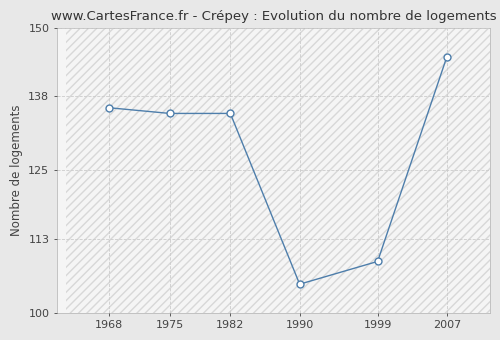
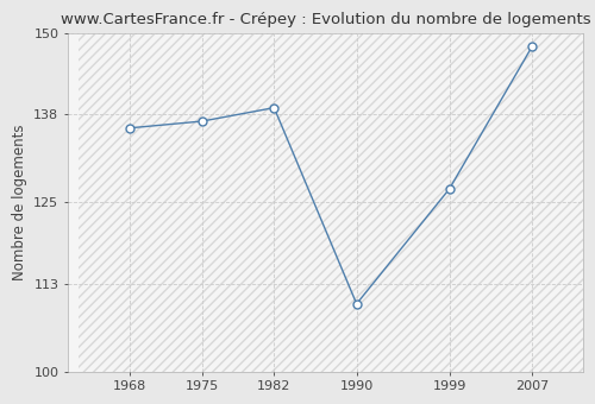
1975: 135 -> 137
1982: 135 -> 139
1990: 105 -> 110
1999: 109 -> 127
2007: 145 -> 148
